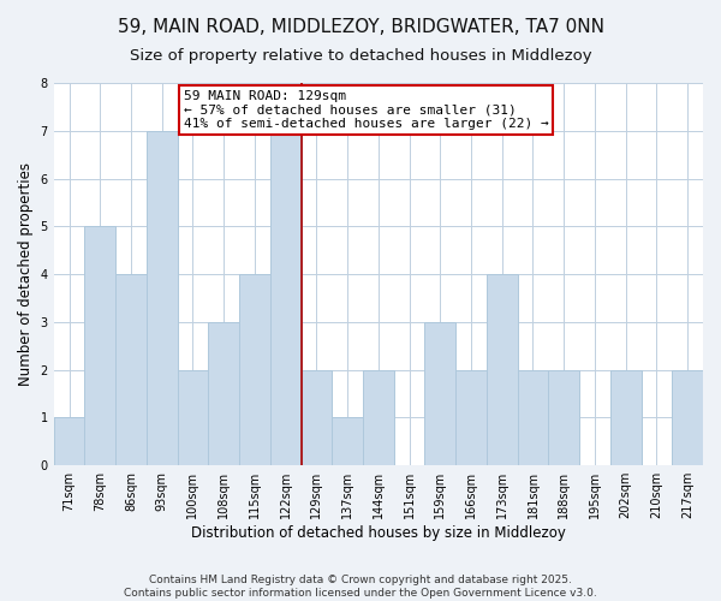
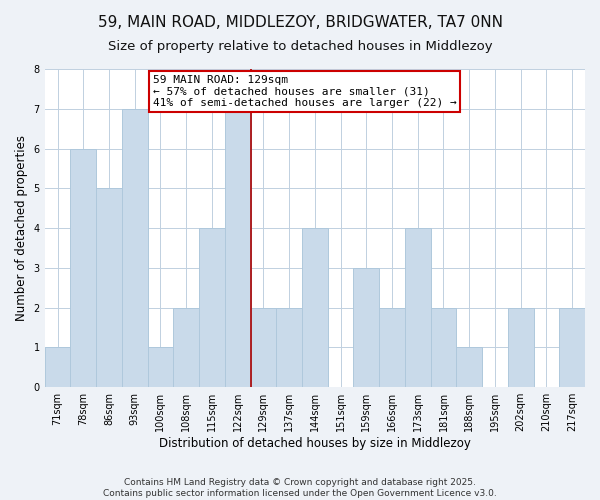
78sqm: 5 -> 6
86sqm: 4 -> 5
100sqm: 2 -> 1
108sqm: 3 -> 2
137sqm: 1 -> 2
144sqm: 2 -> 4
188sqm: 2 -> 1
